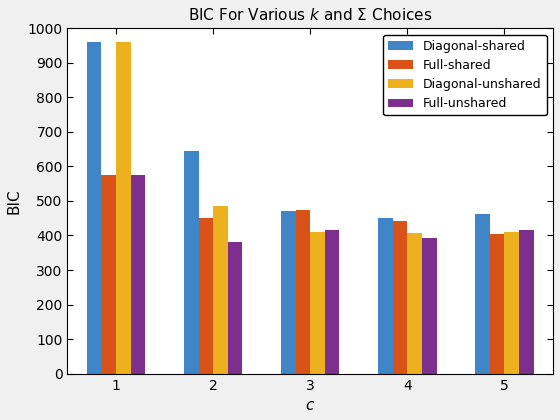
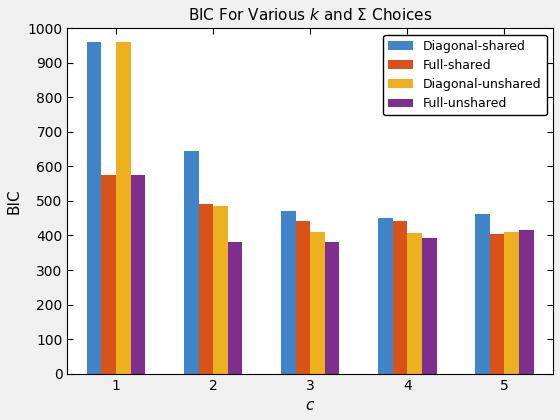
Full-shared/2: 450 -> 491
Full-shared/3: 475 -> 443
Full-unshared/3: 415 -> 380
